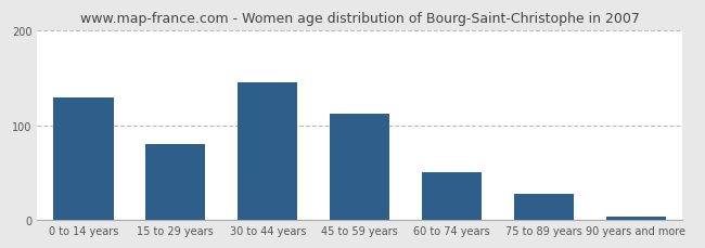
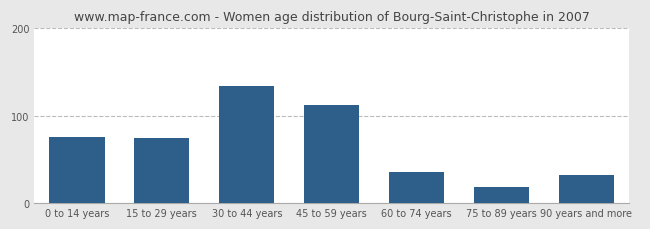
0 to 14 years: 130 -> 76
15 to 29 years: 80 -> 74
30 to 44 years: 145 -> 134
60 to 74 years: 50 -> 36
75 to 89 years: 28 -> 18
90 years and more: 3 -> 32
